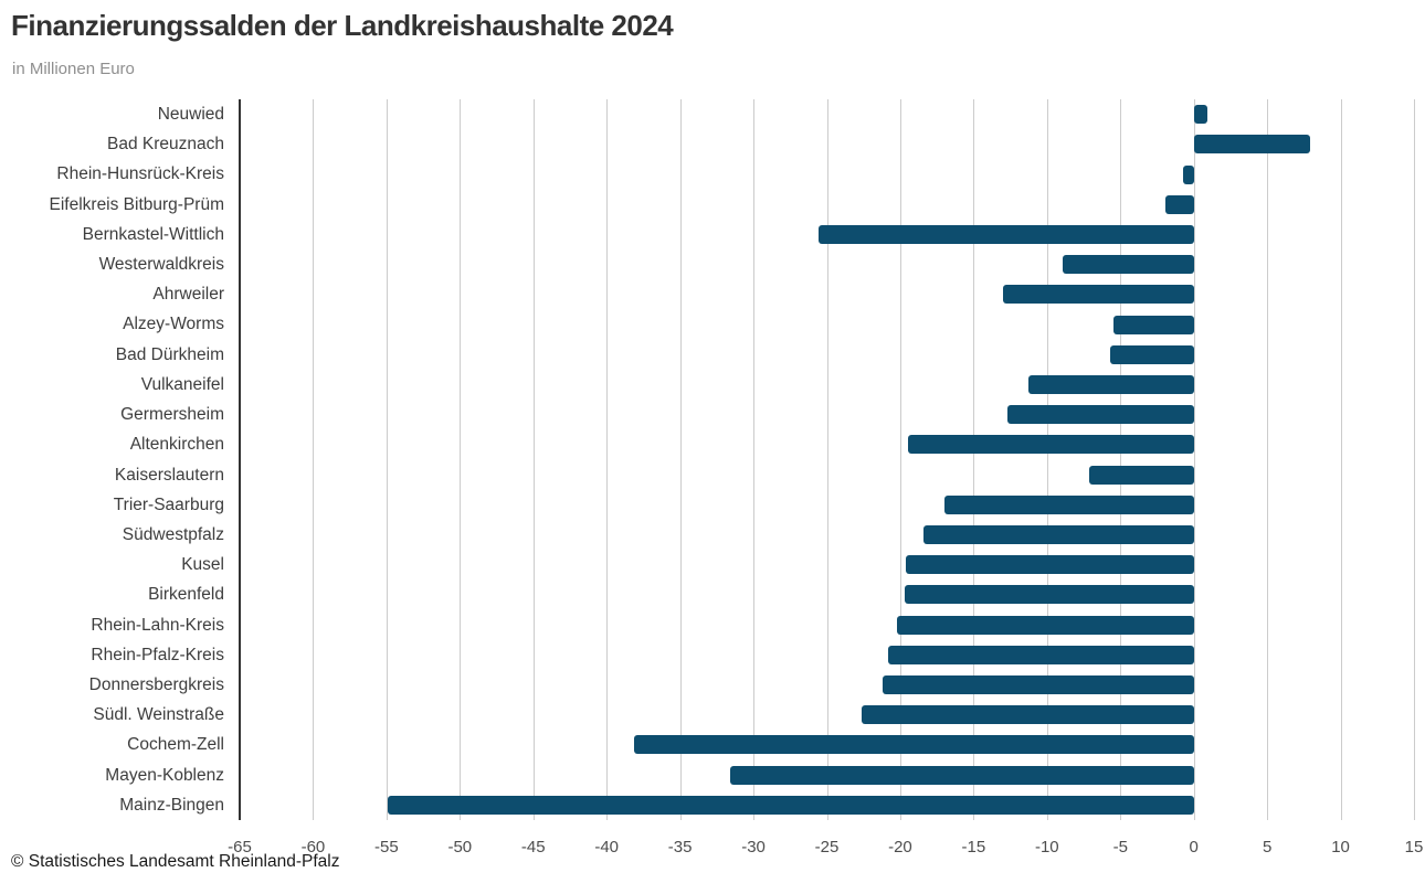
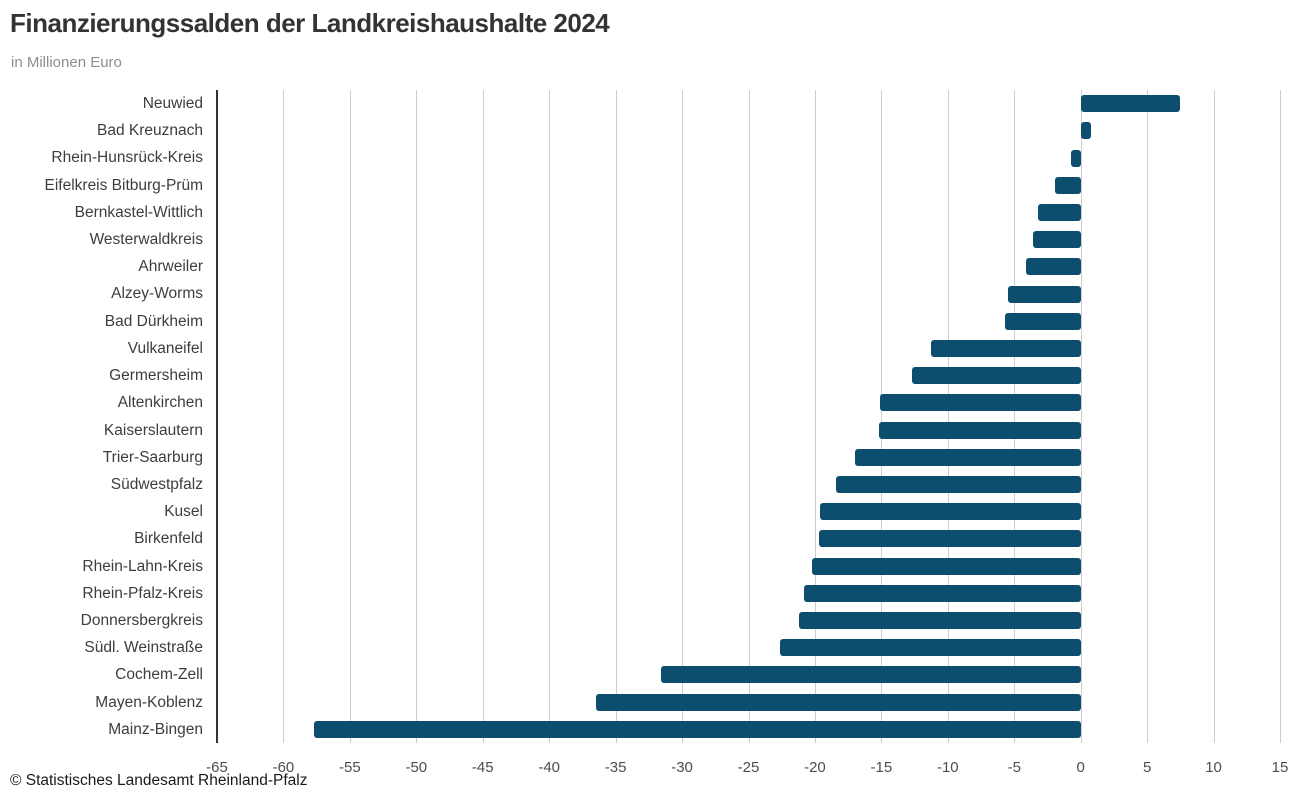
Neuwied: 0.9 -> 7.5
Bad Kreuznach: 7.9 -> 0.8
Bernkastel-Wittlich: -25.6 -> -3.2
Westerwaldkreis: -8.9 -> -3.6
Ahrweiler: -13.0 -> -4.1
Altenkirchen: -19.5 -> -15.1
Kaiserslautern: -7.1 -> -15.2
Cochem-Zell: -38.1 -> -31.6
Mayen-Koblenz: -31.6 -> -36.5
Mainz-Bingen: -54.9 -> -57.7
